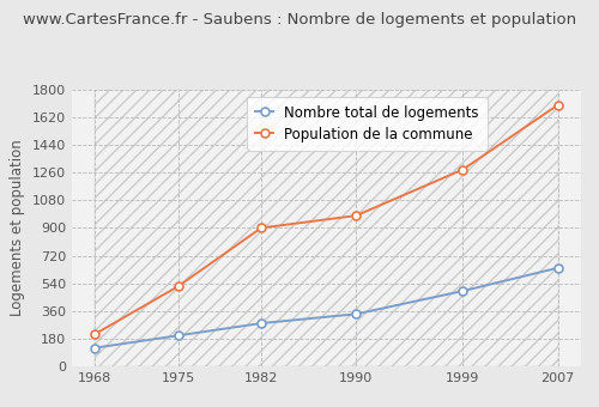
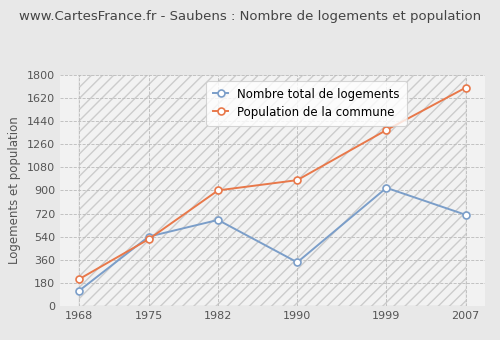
Nombre total de logements/1975: 200 -> 540
Nombre total de logements/1982: 280 -> 670
Nombre total de logements/1999: 490 -> 920
Population de la commune/1999: 1280 -> 1370
Nombre total de logements/2007: 640 -> 710
